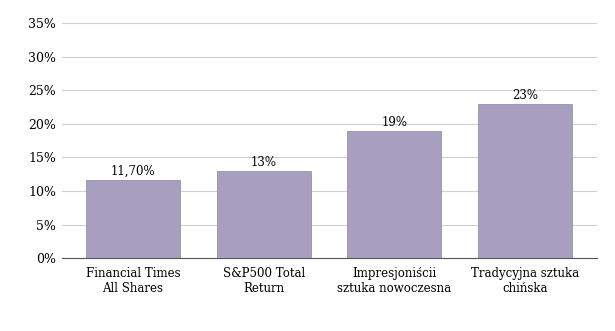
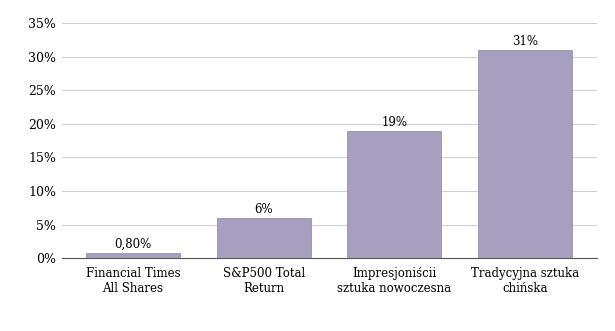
Financial Times All Shares: 11,70% -> 0,80%
S&P500 Total Return: 13% -> 6%
Tradycyjna sztuka chińska: 23% -> 31%
